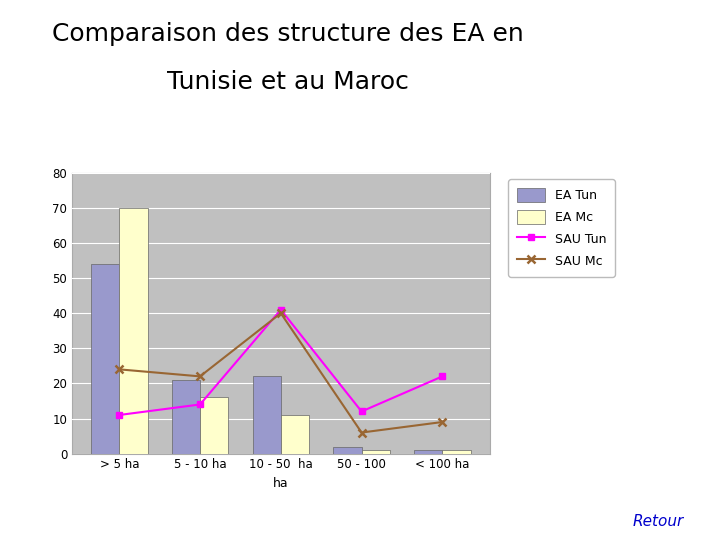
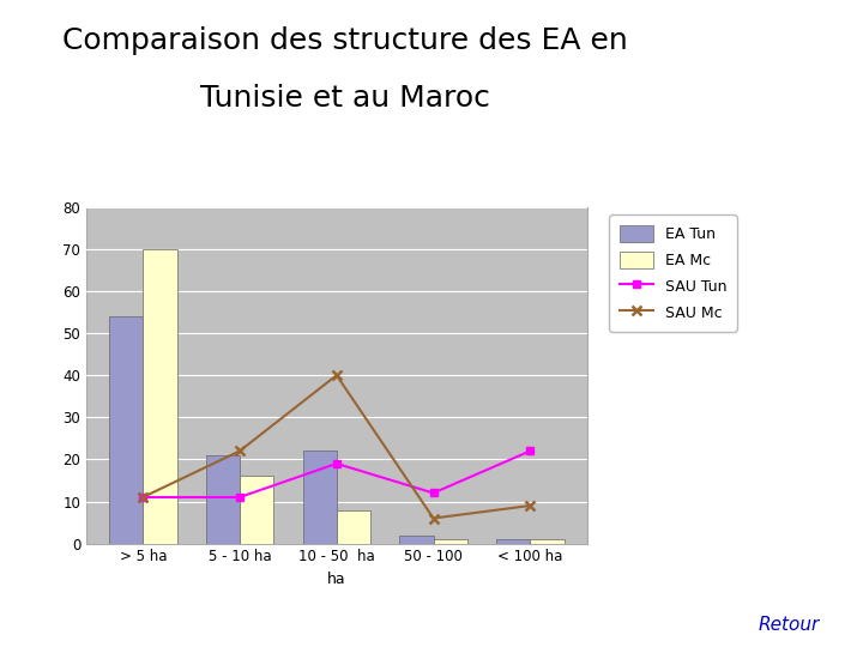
SAU Mc/> 5 ha: 24 -> 11
SAU Tun/5 - 10 ha: 14 -> 11
SAU Tun/10 - 50 ha: 41 -> 19
EA Mc/10 - 50 ha: 11 -> 8
